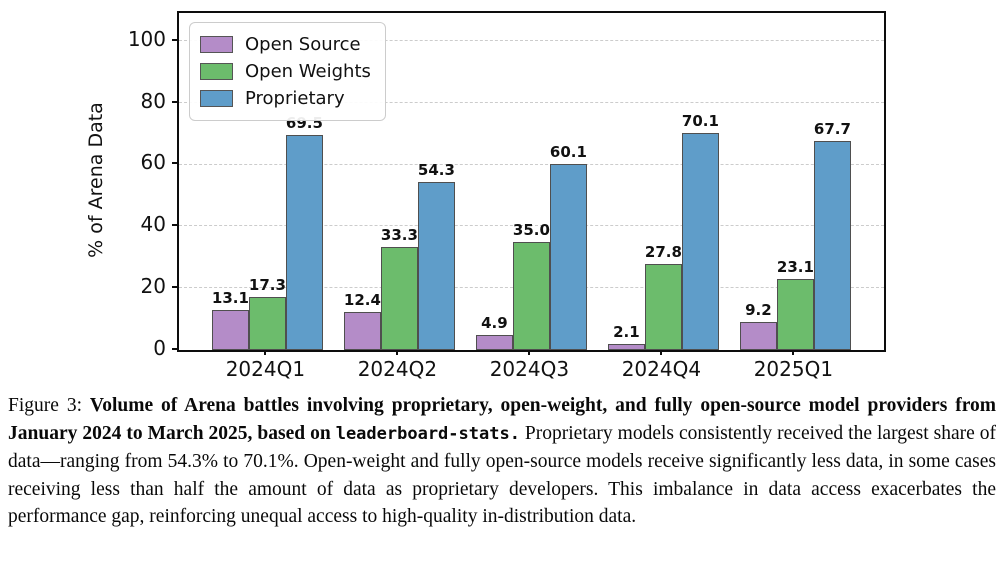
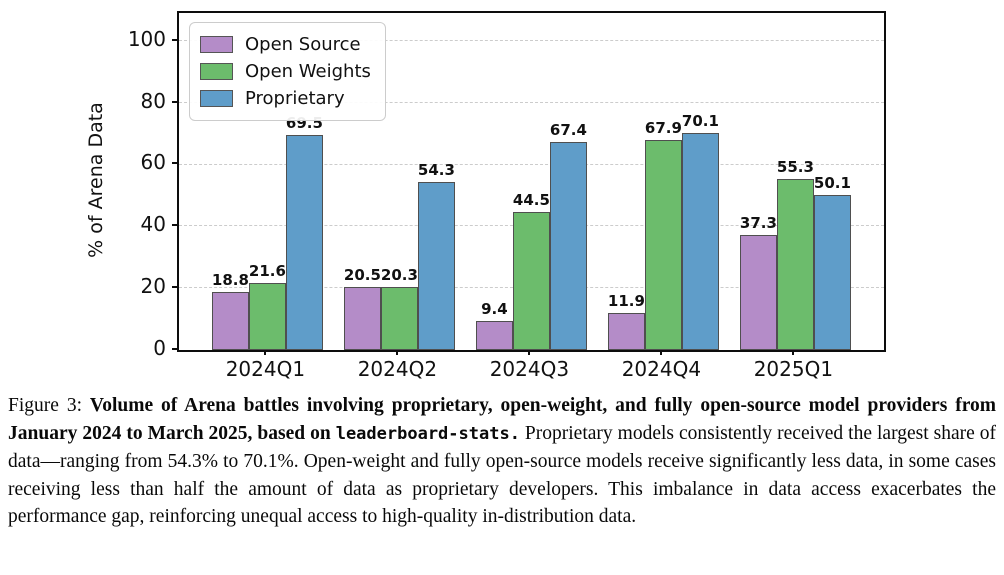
Open Source/2024Q1: 13.1 -> 18.8
Open Weights/2024Q1: 17.3 -> 21.6
Open Source/2024Q2: 12.4 -> 20.5
Open Weights/2024Q2: 33.3 -> 20.3
Open Source/2024Q3: 4.9 -> 9.4
Open Weights/2024Q3: 35.0 -> 44.5
Proprietary/2024Q3: 60.1 -> 67.4
Open Source/2024Q4: 2.1 -> 11.9
Open Weights/2024Q4: 27.8 -> 67.9
Open Source/2025Q1: 9.2 -> 37.3
Open Weights/2025Q1: 23.1 -> 55.3
Proprietary/2025Q1: 67.7 -> 50.1
